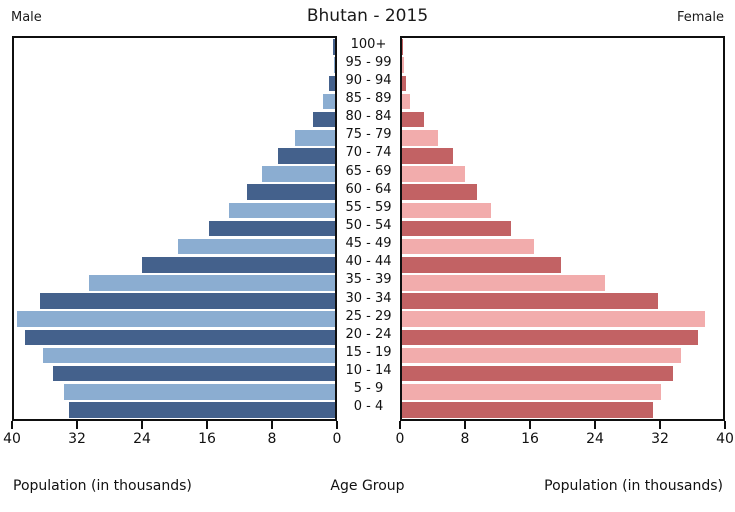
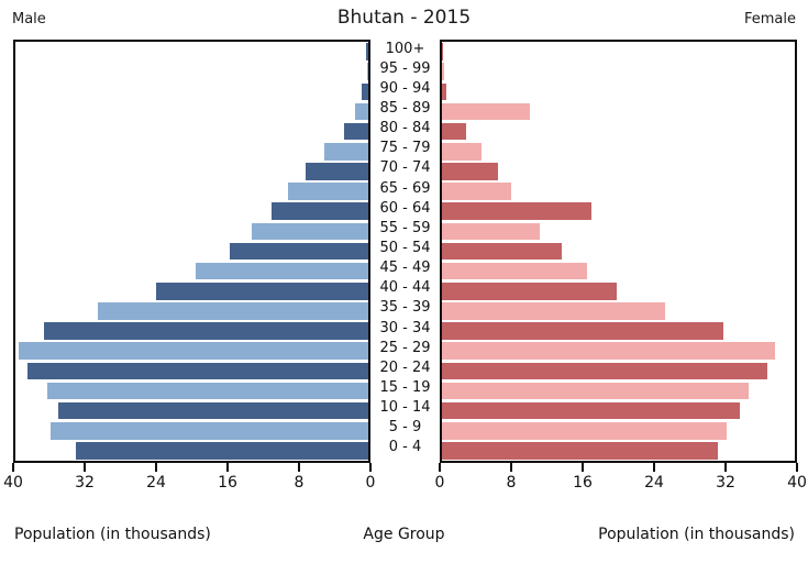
Female/85 - 89: 1 -> 10
Female/60 - 64: 9 -> 17
Male/5 - 9: 34 -> 36
